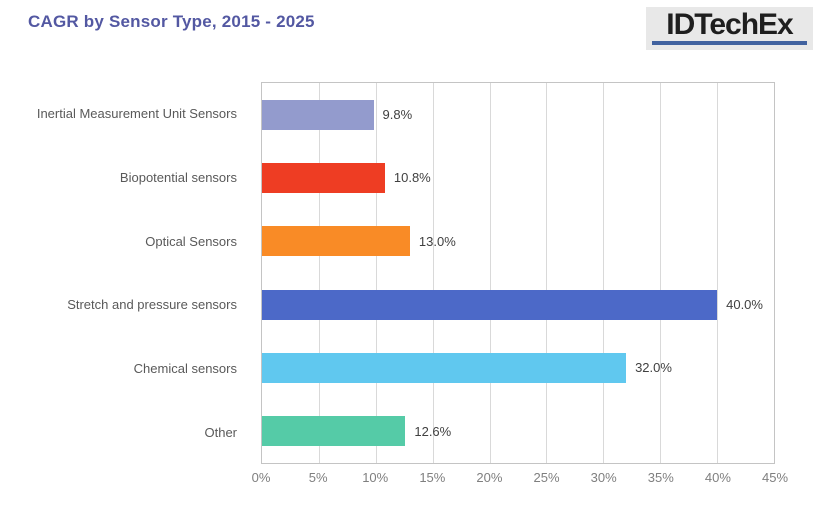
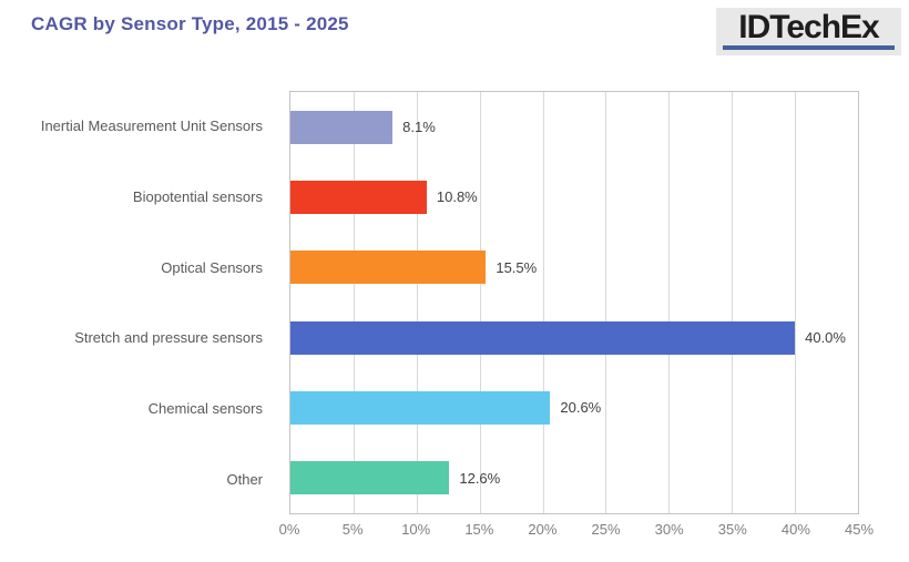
Inertial Measurement Unit Sensors: 9.8% -> 8.1%
Optical Sensors: 13.0% -> 15.5%
Chemical sensors: 32.0% -> 20.6%
